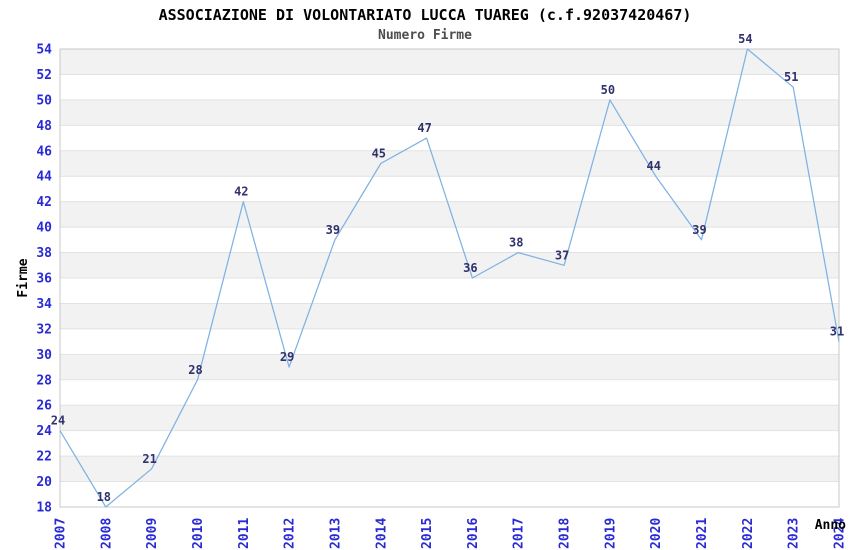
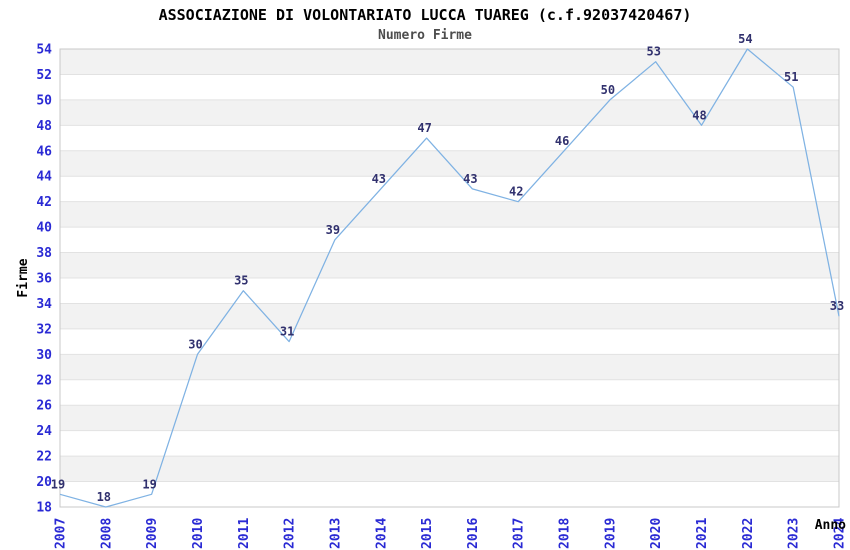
2007: 24 -> 19
2009: 21 -> 19
2010: 28 -> 30
2011: 42 -> 35
2012: 29 -> 31
2014: 45 -> 43
2016: 36 -> 43
2017: 38 -> 42
2018: 37 -> 46
2020: 44 -> 53
2021: 39 -> 48
2024: 31 -> 33
